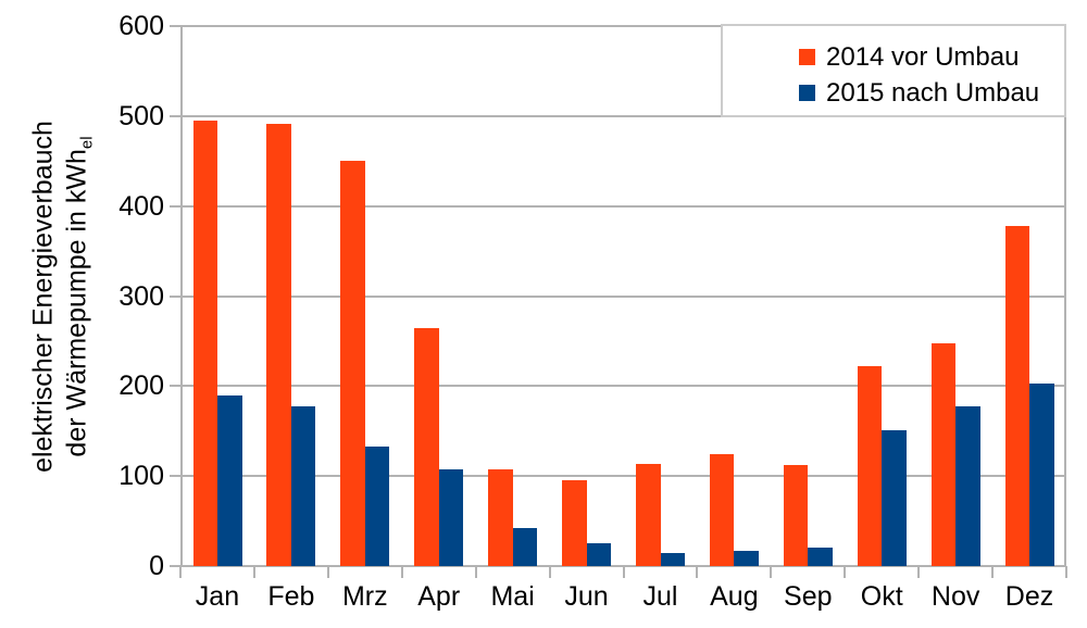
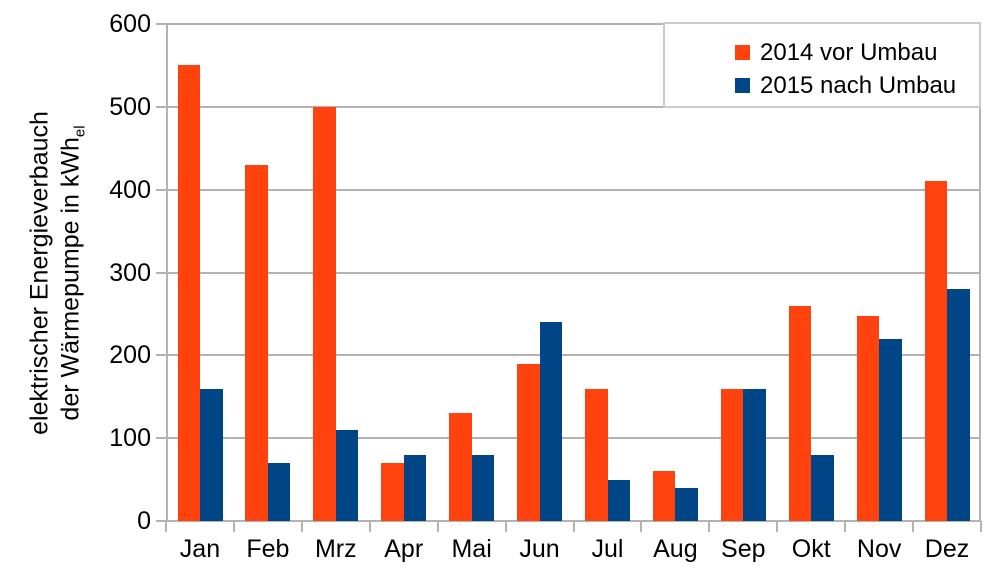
2014 vor Umbau/Jan: 500 -> 550
2015 nach Umbau/Jan: 190 -> 160
2014 vor Umbau/Feb: 490 -> 430
2015 nach Umbau/Feb: 180 -> 70
2014 vor Umbau/Mrz: 450 -> 500
2015 nach Umbau/Mrz: 130 -> 110
2014 vor Umbau/Apr: 260 -> 70
2015 nach Umbau/Apr: 110 -> 80
2014 vor Umbau/Mai: 110 -> 130
2015 nach Umbau/Mai: 40 -> 80
2014 vor Umbau/Jun: 100 -> 190
2015 nach Umbau/Jun: 20 -> 240
2014 vor Umbau/Jul: 110 -> 160
2015 nach Umbau/Jul: 20 -> 50
2014 vor Umbau/Aug: 120 -> 60
2015 nach Umbau/Aug: 20 -> 40
2014 vor Umbau/Sep: 110 -> 160
2015 nach Umbau/Sep: 20 -> 160
2014 vor Umbau/Okt: 220 -> 260
2015 nach Umbau/Okt: 150 -> 80
2015 nach Umbau/Nov: 180 -> 220
2014 vor Umbau/Dez: 380 -> 410
2015 nach Umbau/Dez: 200 -> 280
